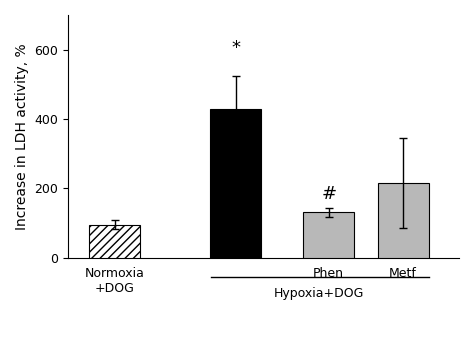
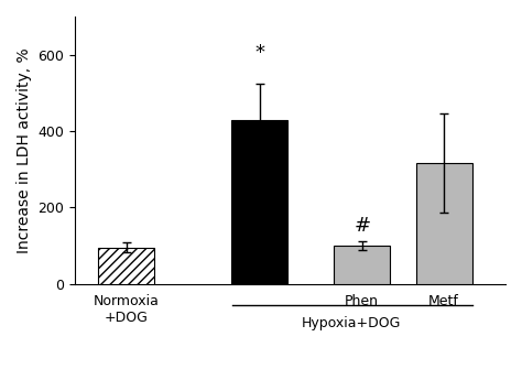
Phen: 130 -> 100
Metf: 215 -> 315
